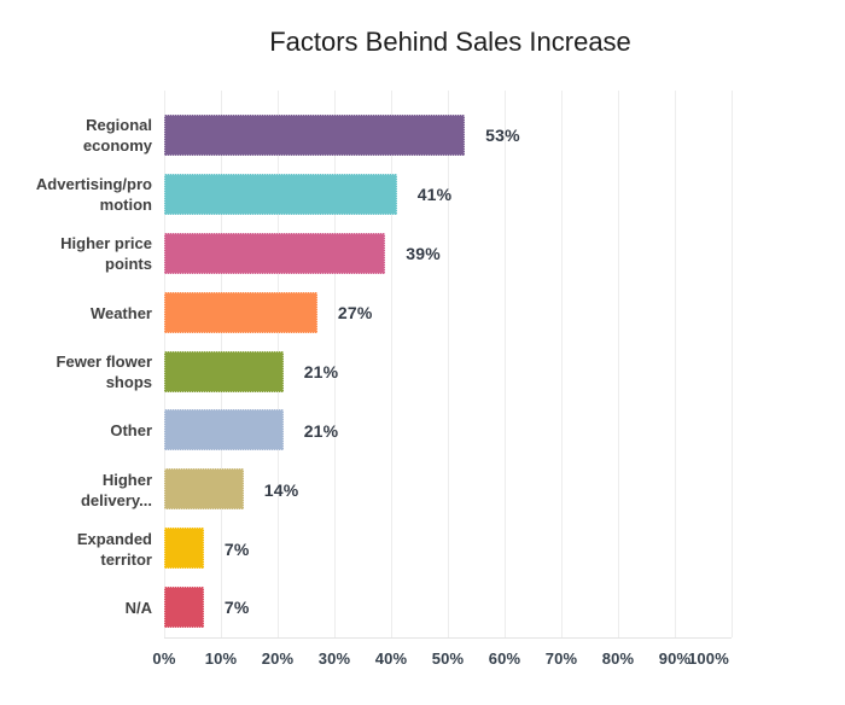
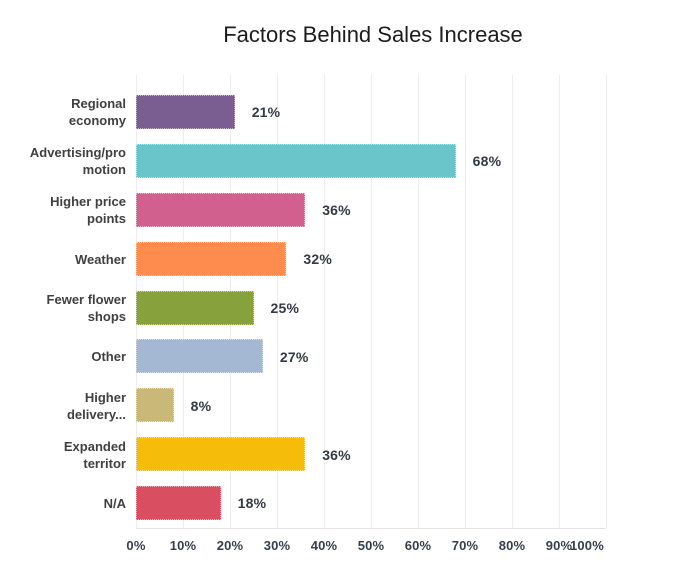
Regional economy: 53% -> 21%
Advertising/promotion: 41% -> 68%
Higher price points: 39% -> 36%
Weather: 27% -> 32%
Fewer flower shops: 21% -> 25%
Other: 21% -> 27%
Higher delivery...: 14% -> 8%
Expanded territor: 7% -> 36%
N/A: 7% -> 18%
